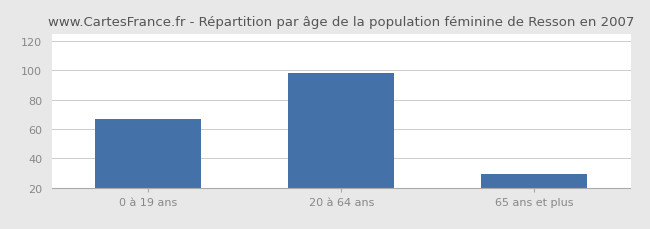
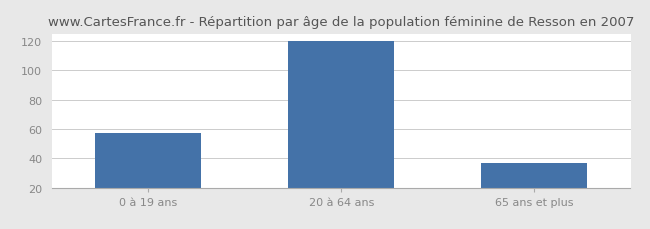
0 à 19 ans: 67 -> 57
20 à 64 ans: 98 -> 120
65 ans et plus: 29 -> 37
